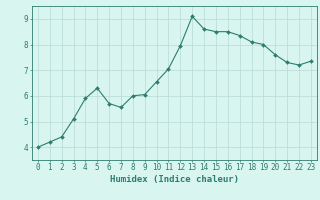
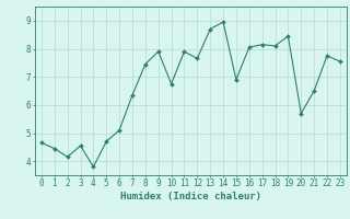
0: 4.00 -> 4.65
1: 4.20 -> 4.45
2: 4.40 -> 4.15
3: 5.10 -> 4.55
4: 5.90 -> 3.80
5: 6.30 -> 4.70
6: 5.70 -> 5.10
7: 5.55 -> 6.35
8: 6.00 -> 7.45
9: 6.05 -> 7.90
10: 6.55 -> 6.75
11: 7.05 -> 7.90
12: 7.95 -> 7.65
13: 9.10 -> 8.70
14: 8.60 -> 8.95
15: 8.50 -> 6.90
16: 8.50 -> 8.05
17: 8.35 -> 8.15
19: 8.00 -> 8.45
20: 7.60 -> 5.70
21: 7.30 -> 6.50
22: 7.20 -> 7.75
23: 7.35 -> 7.55
